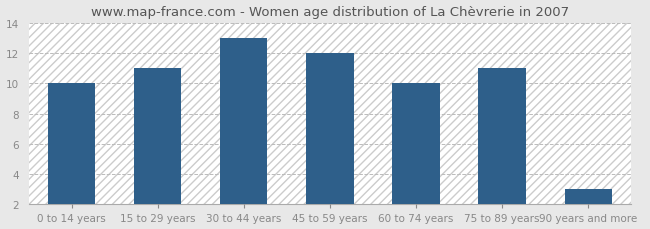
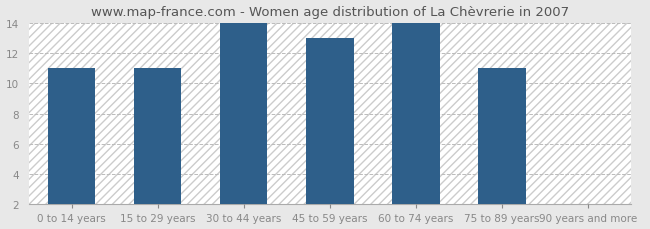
0 to 14 years: 10 -> 11
30 to 44 years: 13 -> 14
45 to 59 years: 12 -> 13
60 to 74 years: 10 -> 14
90 years and more: 3 -> 2
